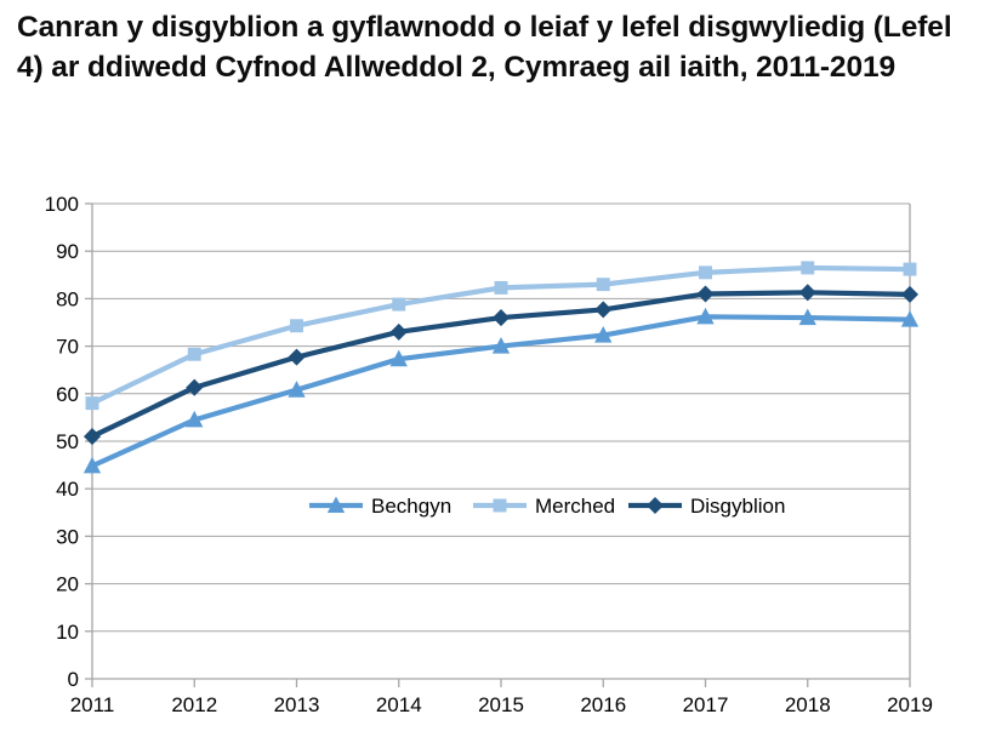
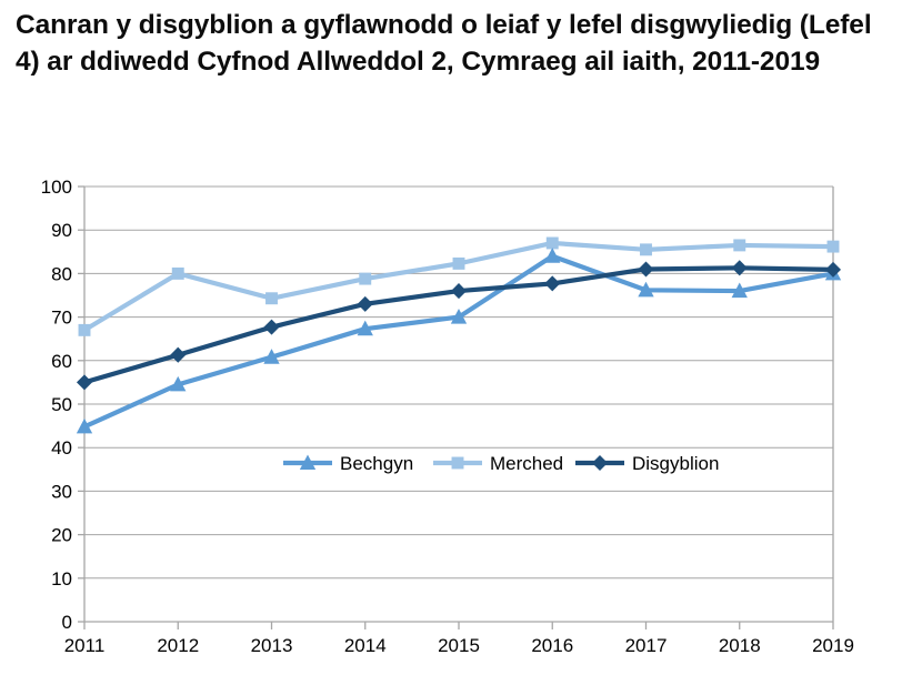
Merched/2011: 58 -> 67
Disgyblion/2011: 51 -> 55
Merched/2012: 68 -> 80
Bechgyn/2016: 72 -> 84
Merched/2016: 83 -> 87
Bechgyn/2019: 76 -> 80
